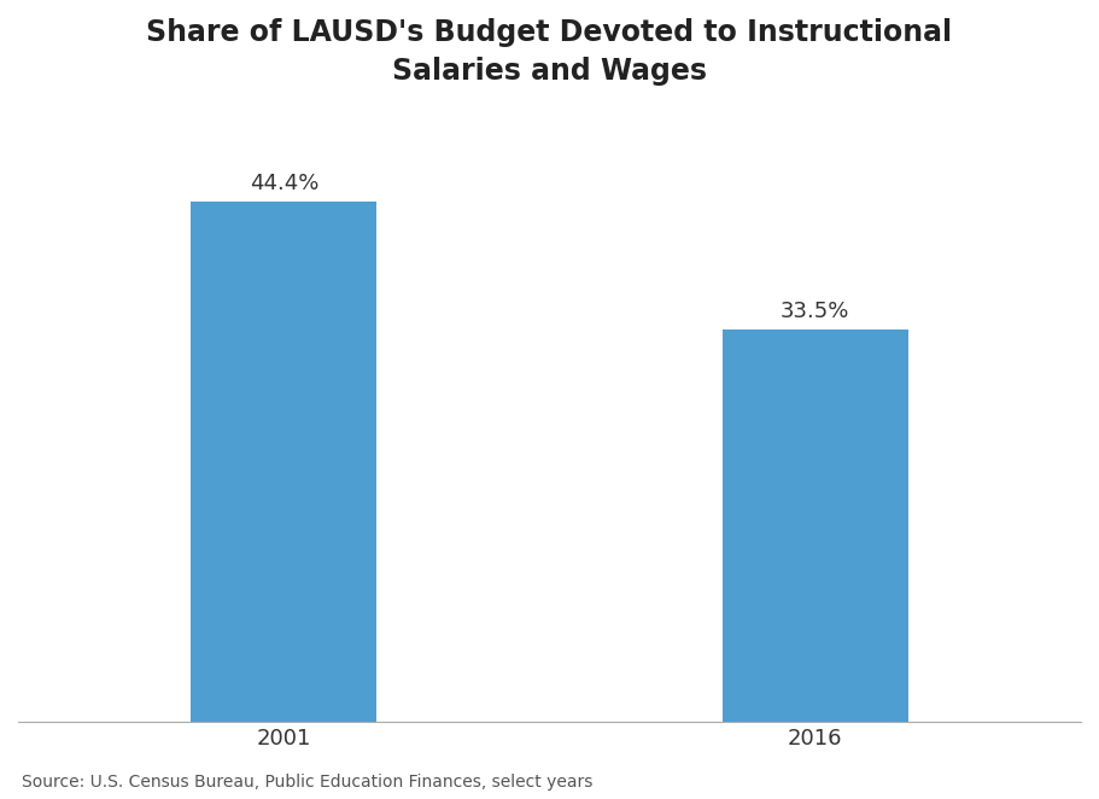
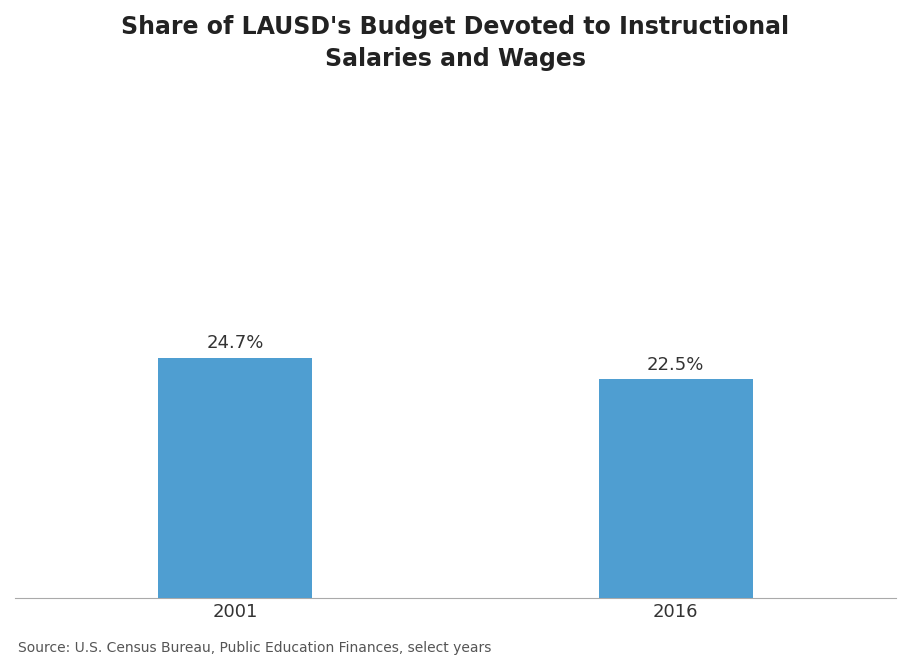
2001: 44.4% -> 24.7%
2016: 33.5% -> 22.5%
